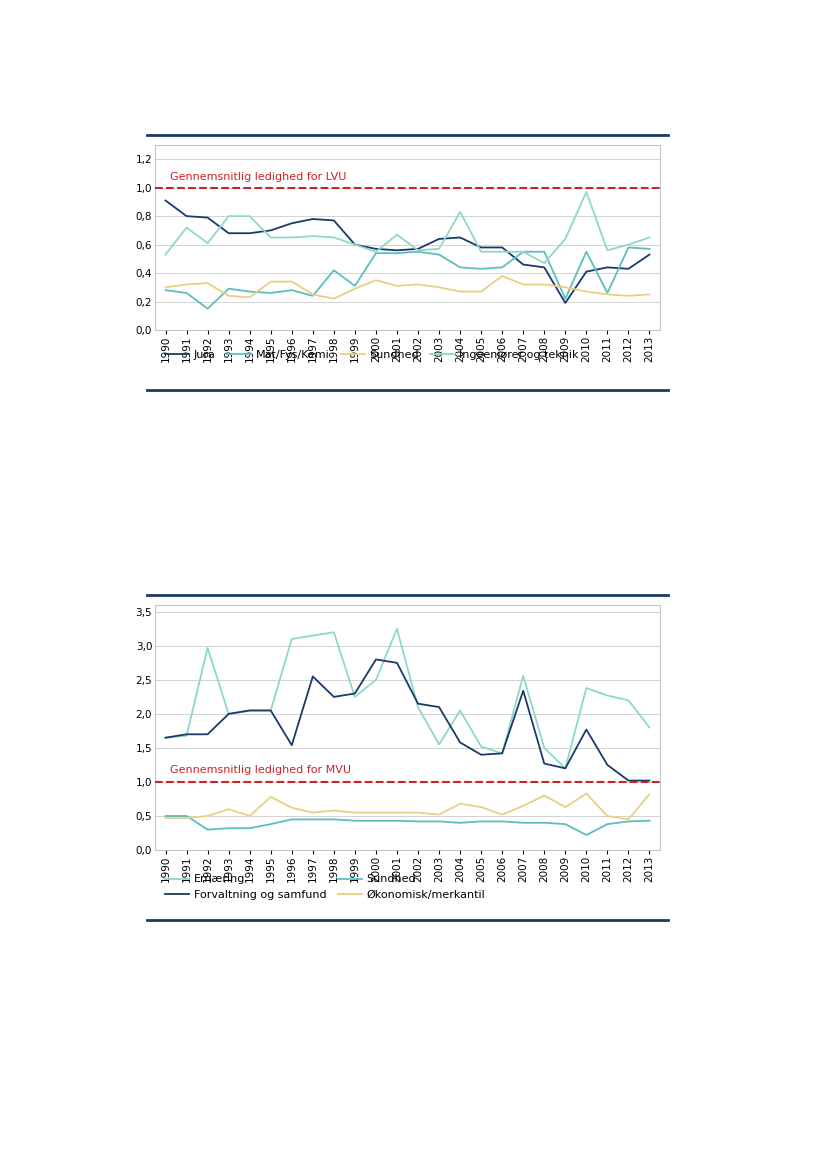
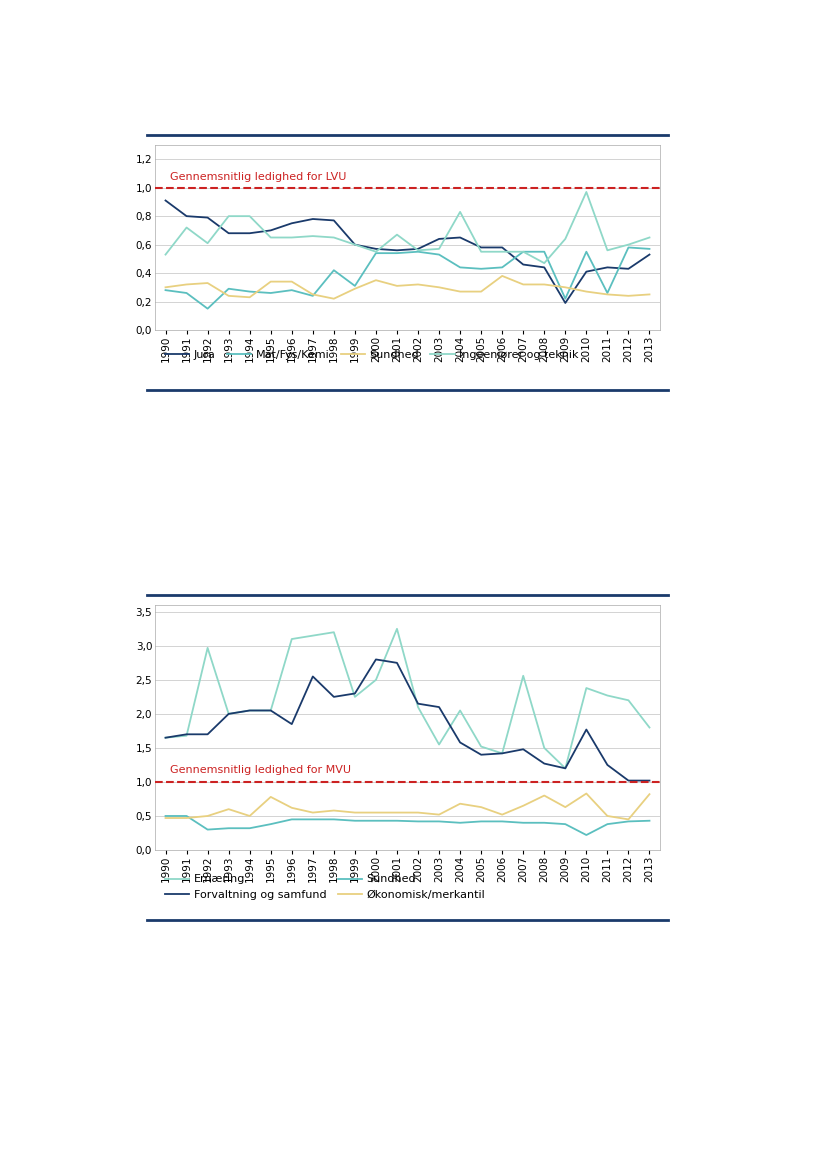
Forvaltning og samfund/1996: 1,54 -> 1,85
Forvaltning og samfund/2007: 2,34 -> 1,48
